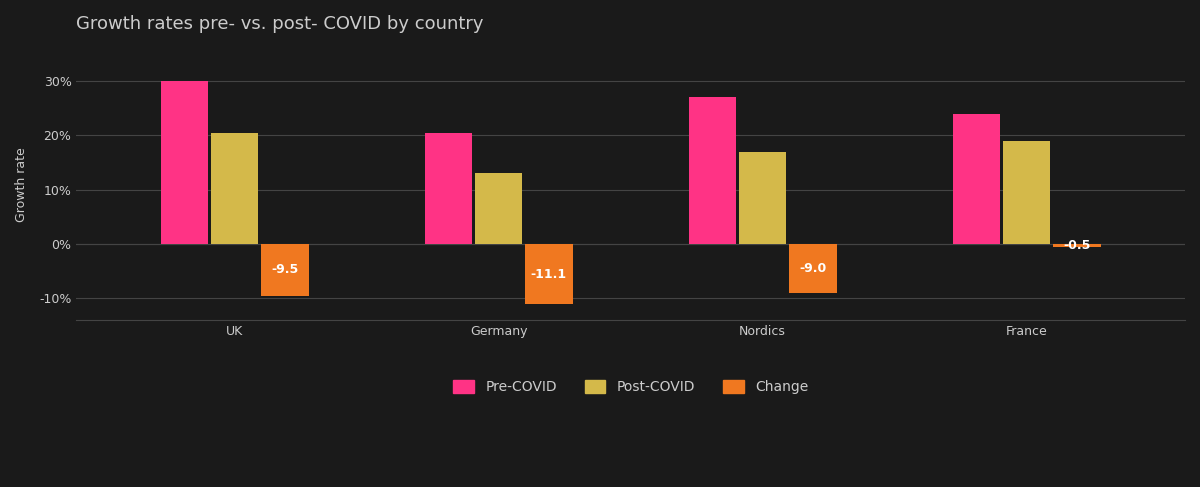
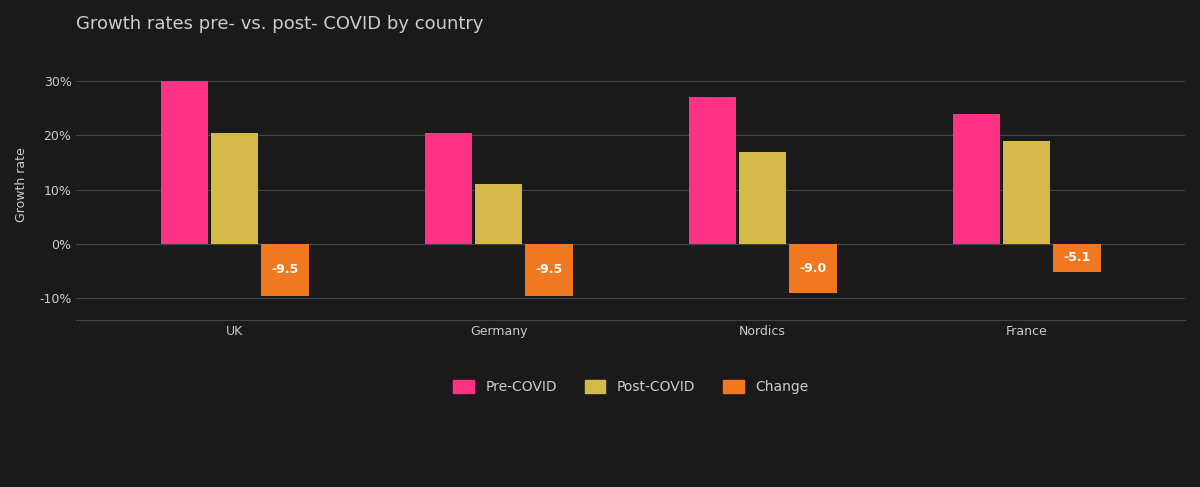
Post-COVID/Germany: 13.0% -> 11.0%
Change/Germany: -11.1 -> -9.5
Change/France: -0.5 -> -5.1
